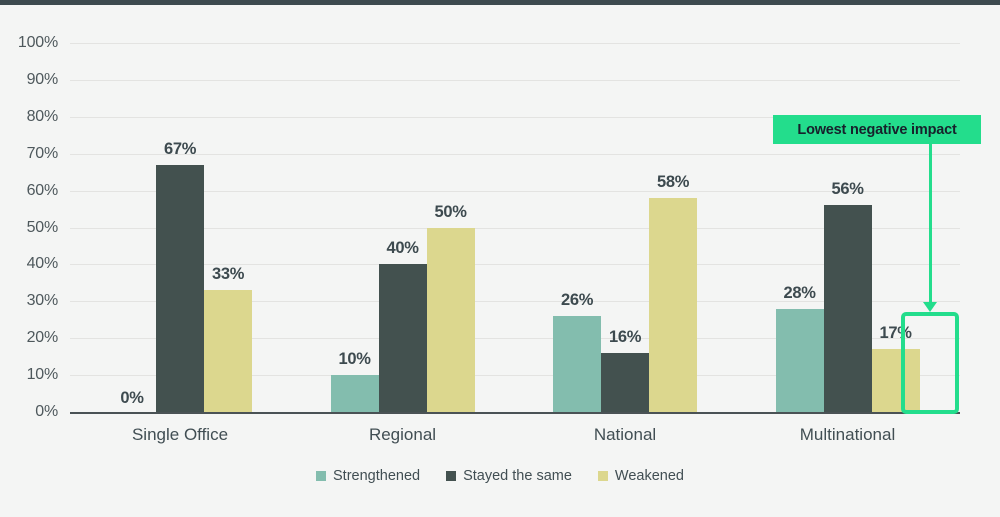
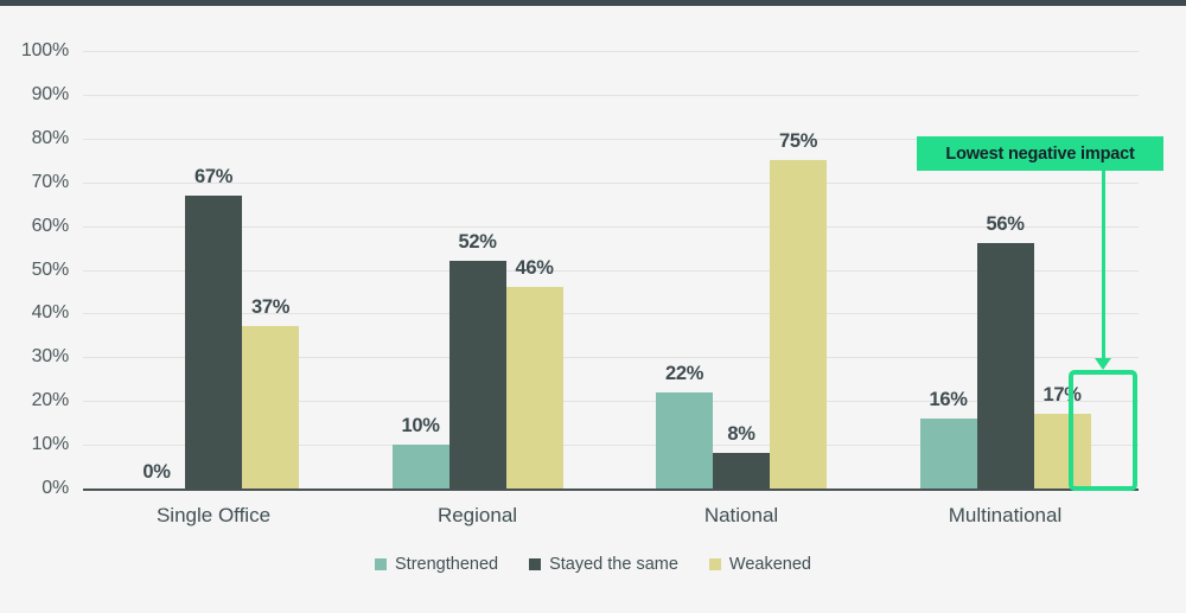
Weakened/Single Office: 33% -> 37%
Stayed the same/Regional: 40% -> 52%
Weakened/Regional: 50% -> 46%
Strengthened/National: 26% -> 22%
Stayed the same/National: 16% -> 8%
Weakened/National: 58% -> 75%
Strengthened/Multinational: 28% -> 16%
